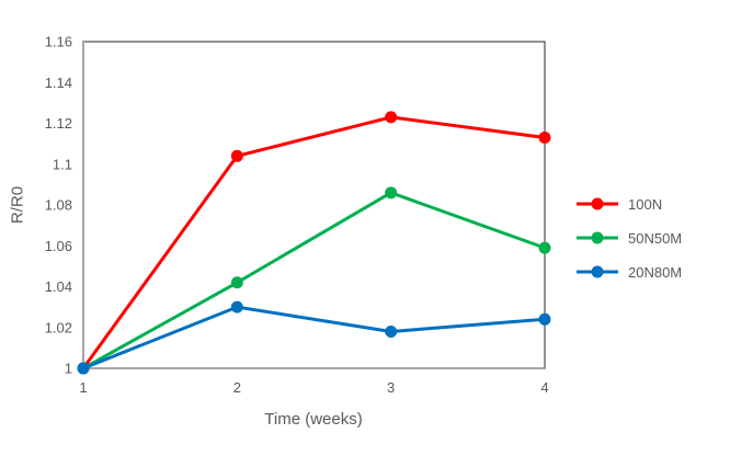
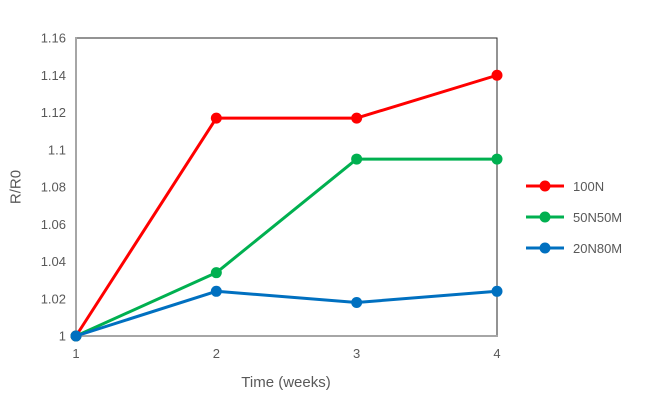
100N/2: 1.104 -> 1.117
50N50M/2: 1.042 -> 1.034
20N80M/2: 1.030 -> 1.024
100N/3: 1.123 -> 1.117
50N50M/3: 1.086 -> 1.095
100N/4: 1.113 -> 1.140
50N50M/4: 1.059 -> 1.095
